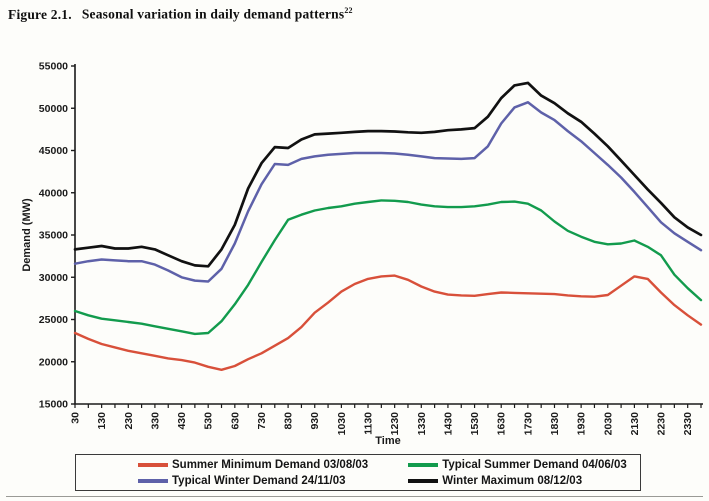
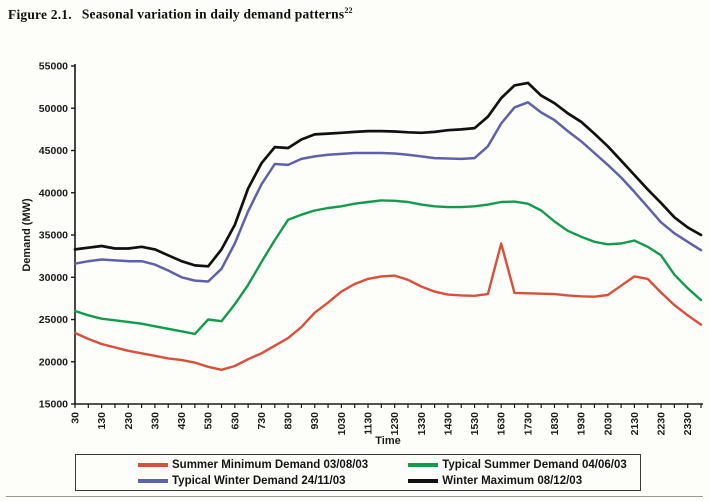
Typical Summer Demand 04/06/03/530: 23000 -> 25000
Summer Minimum Demand 03/08/03/1630: 28000 -> 34000
